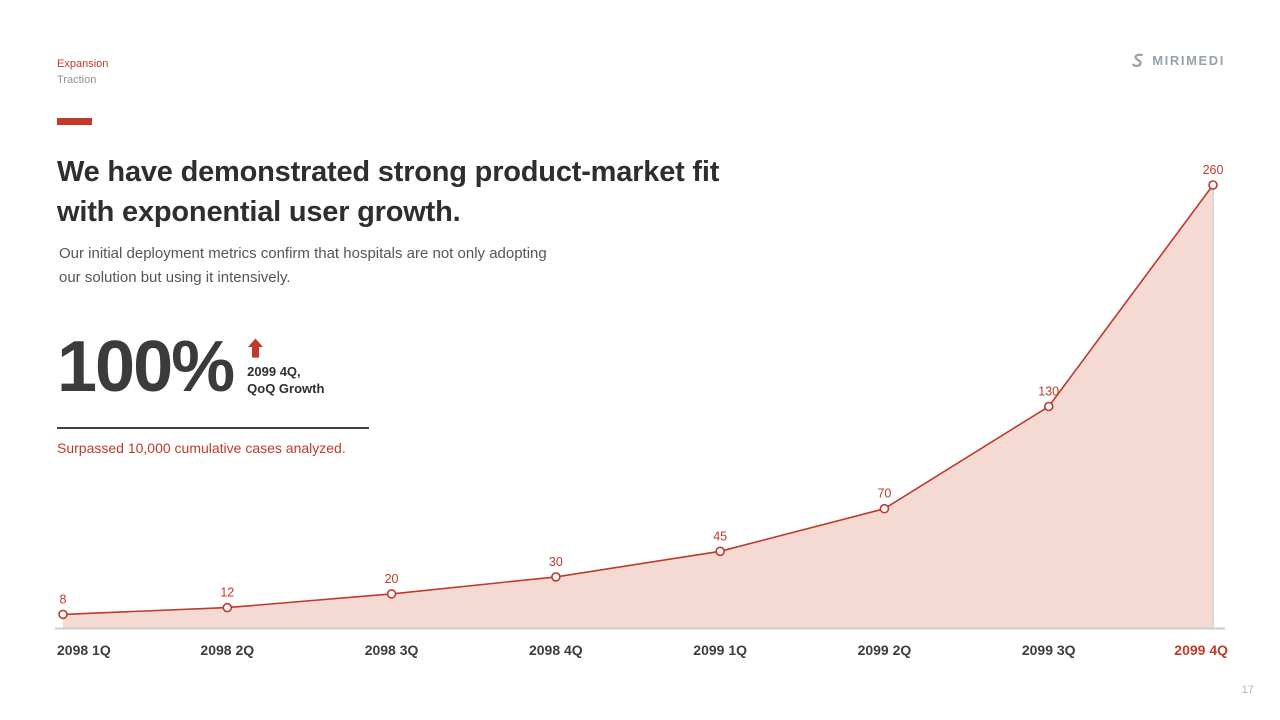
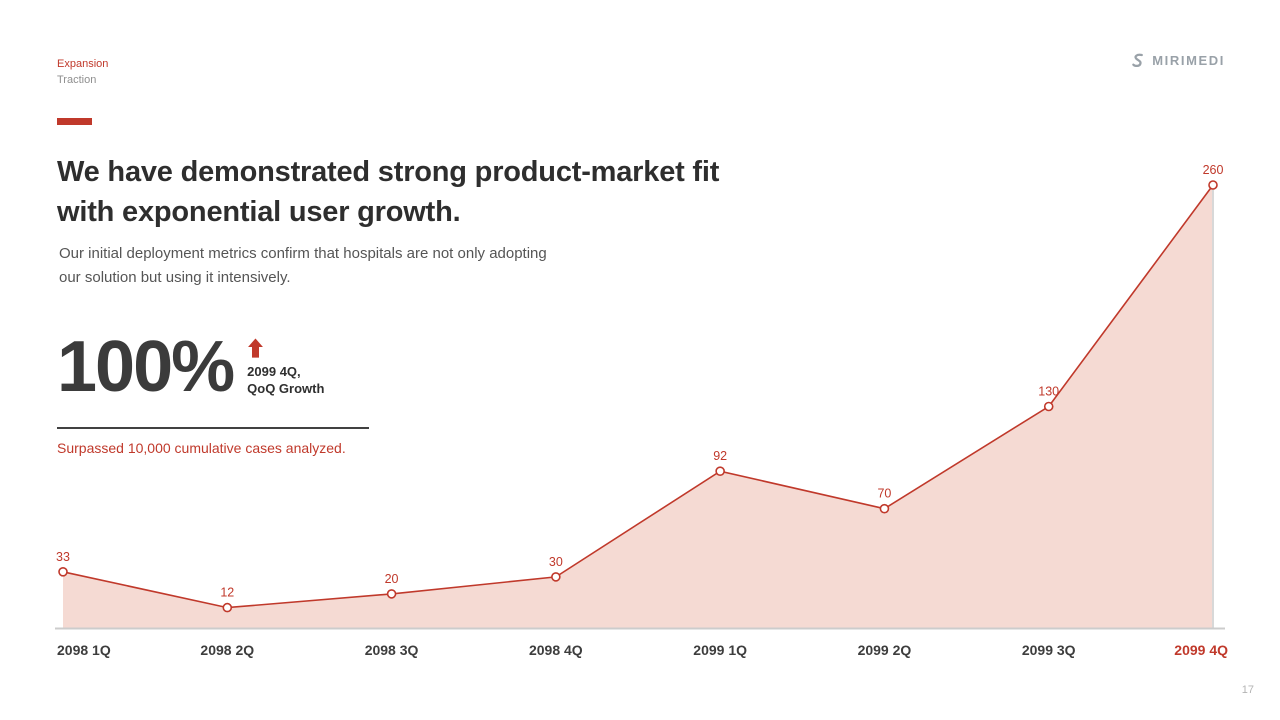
2098 1Q: 8 -> 33
2099 1Q: 45 -> 92
